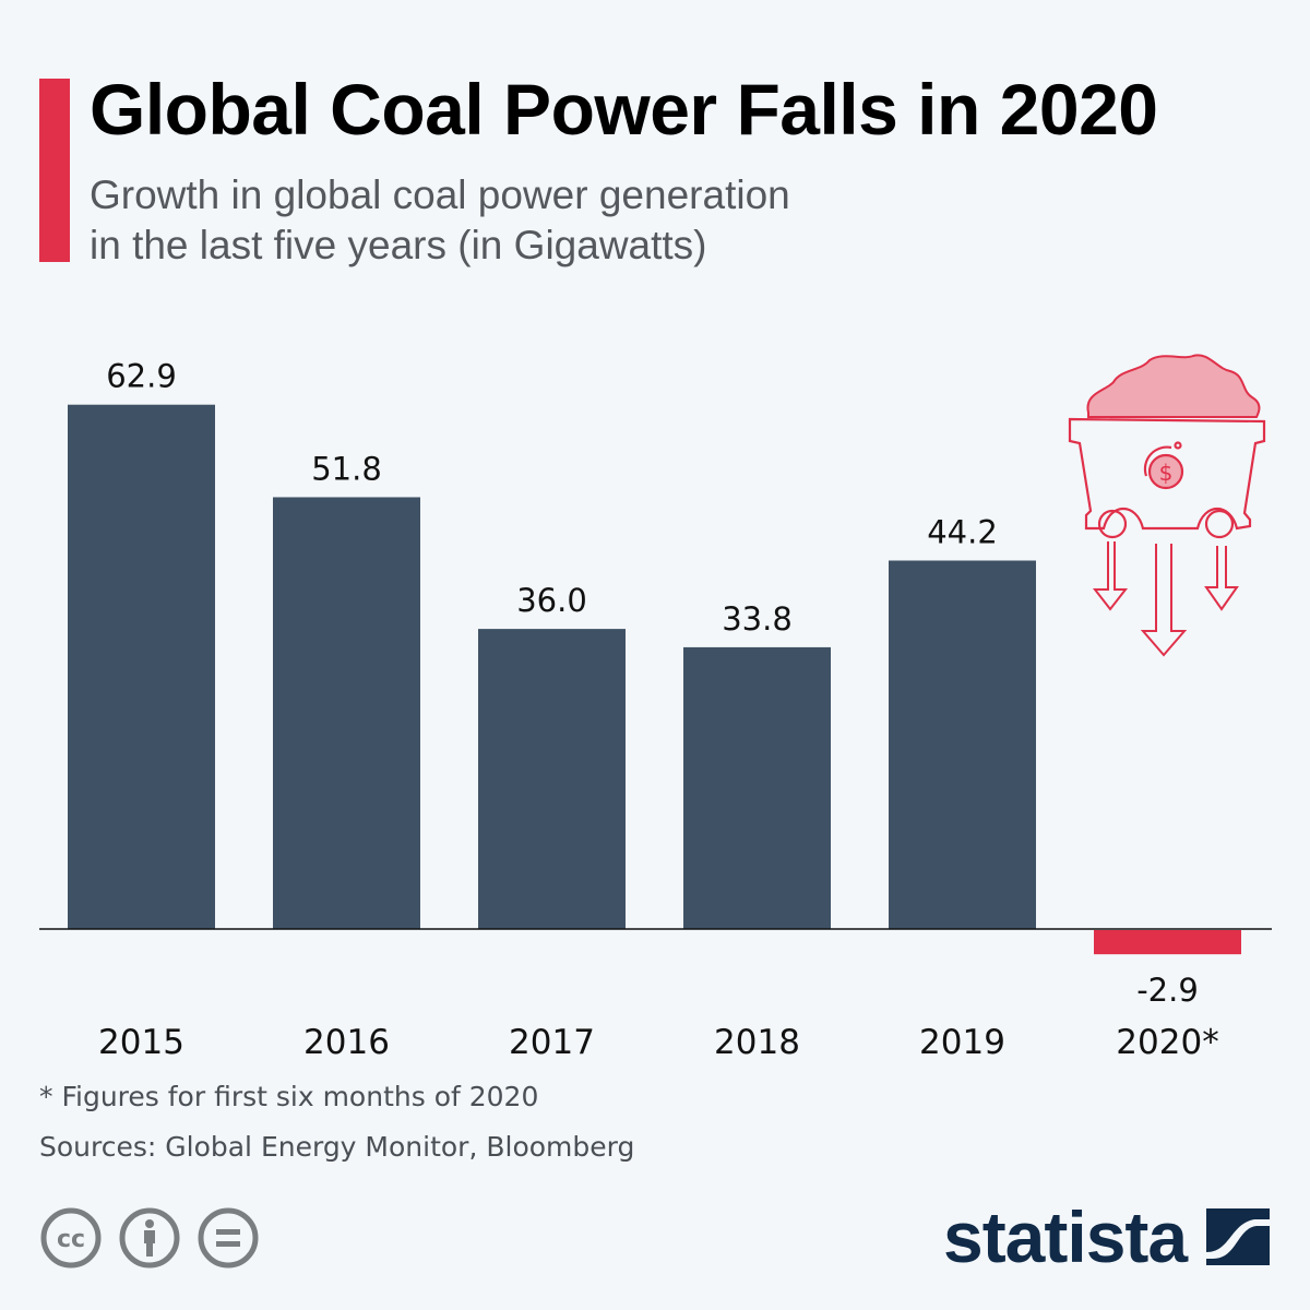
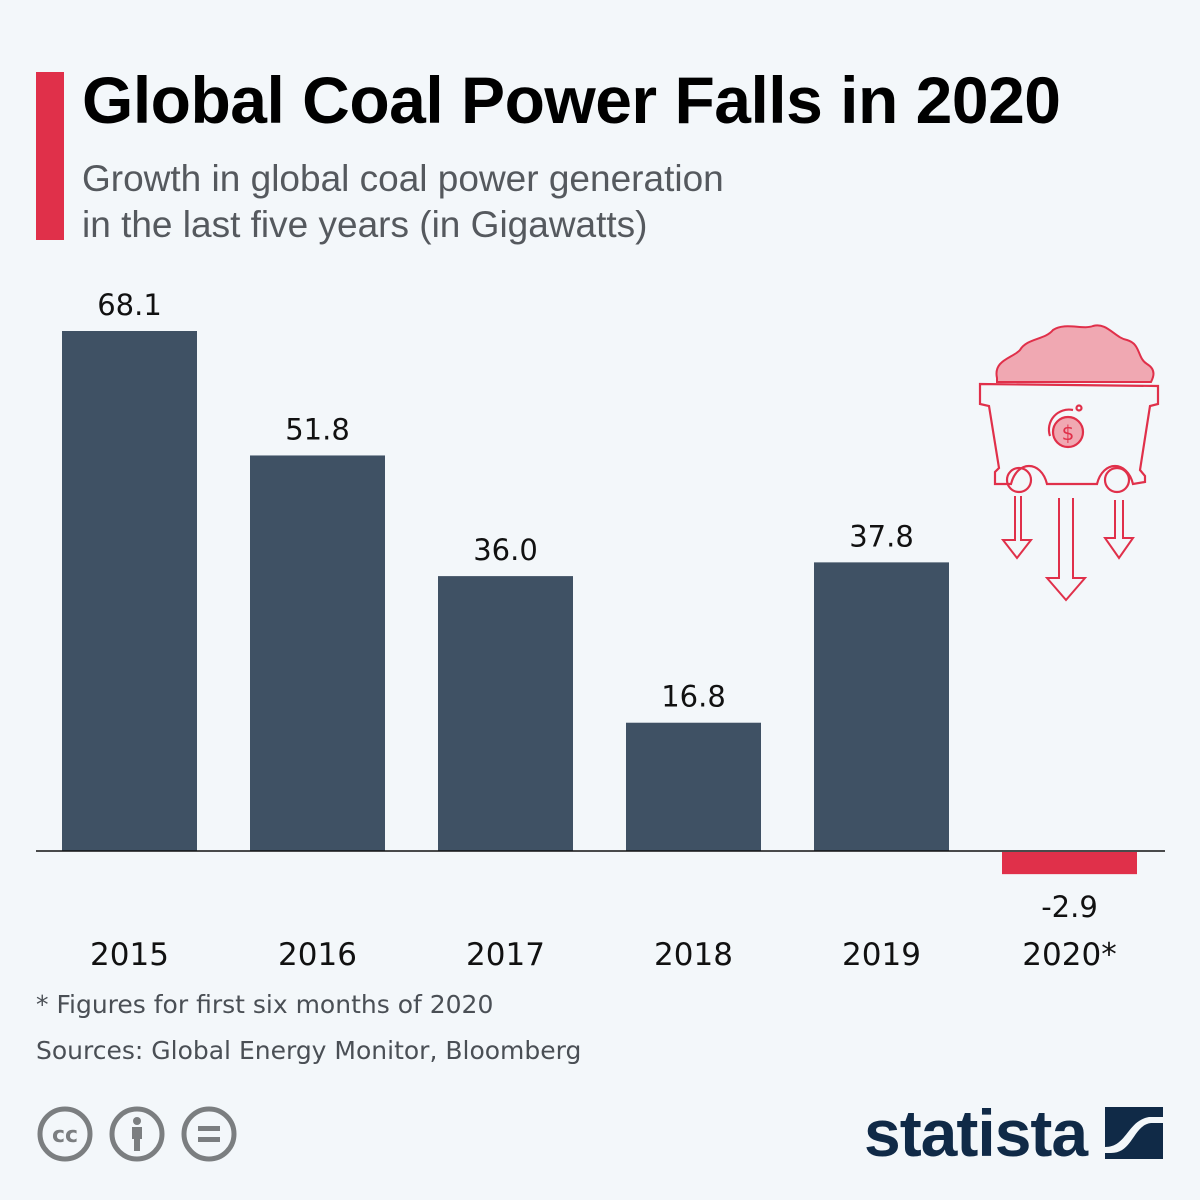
2015: 62.9 -> 68.1
2018: 33.8 -> 16.8
2019: 44.2 -> 37.8
